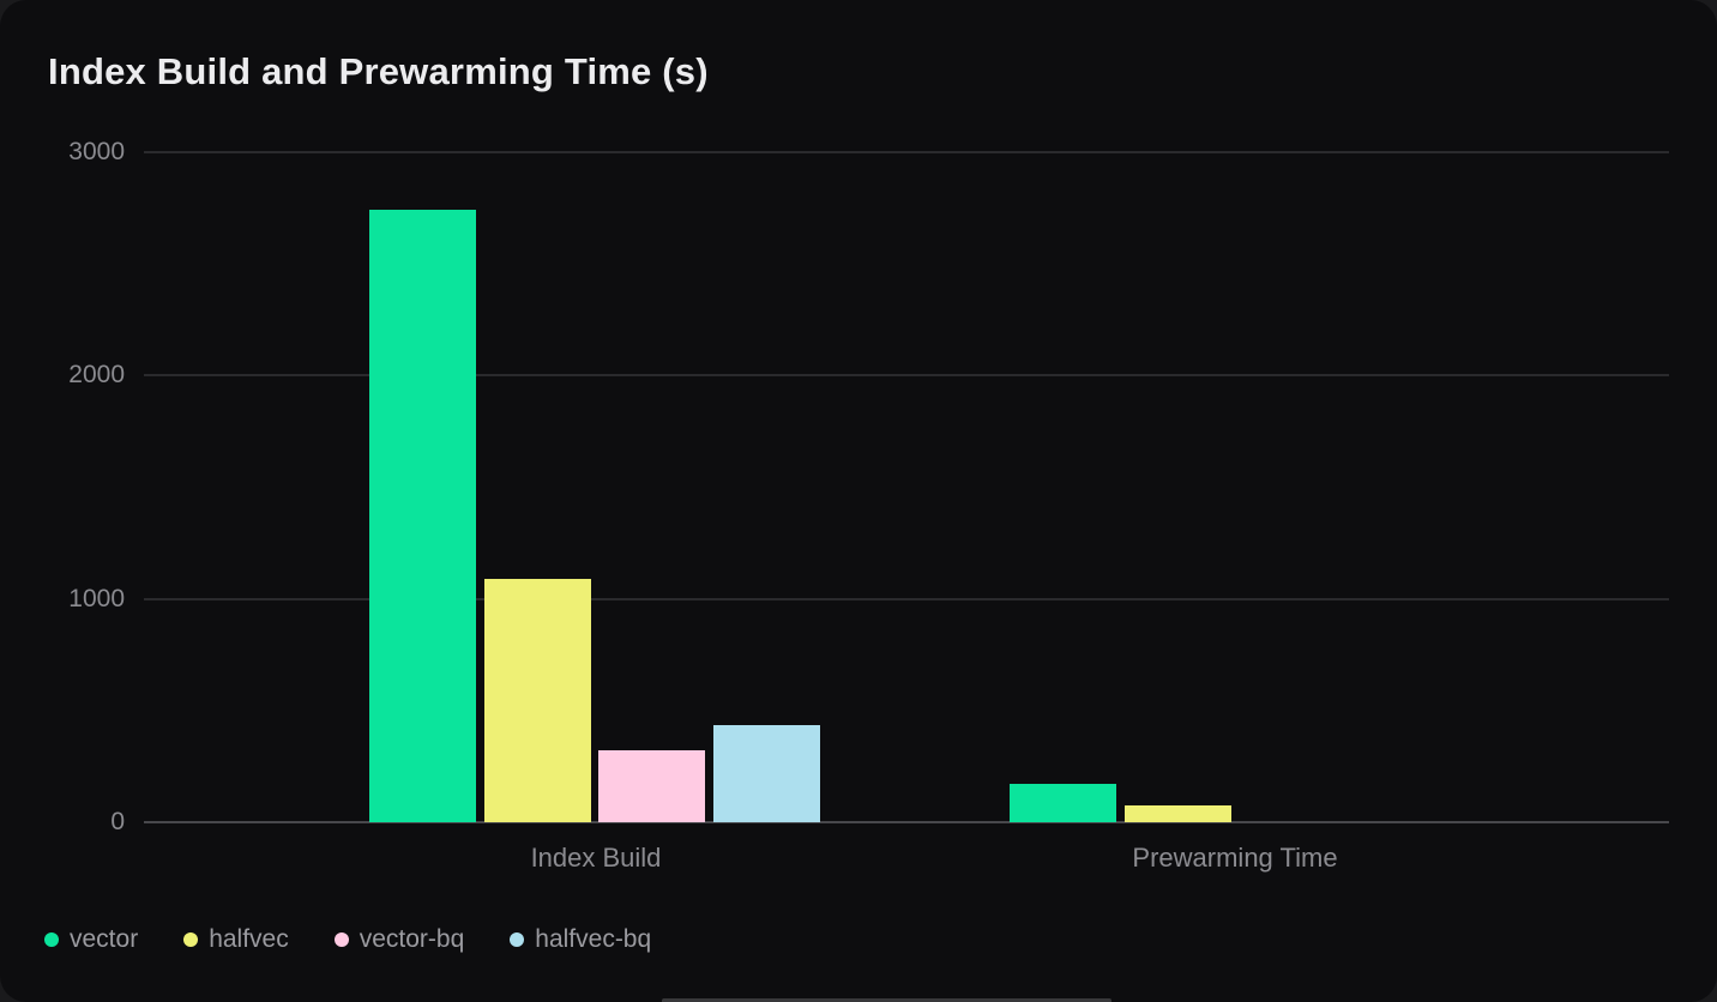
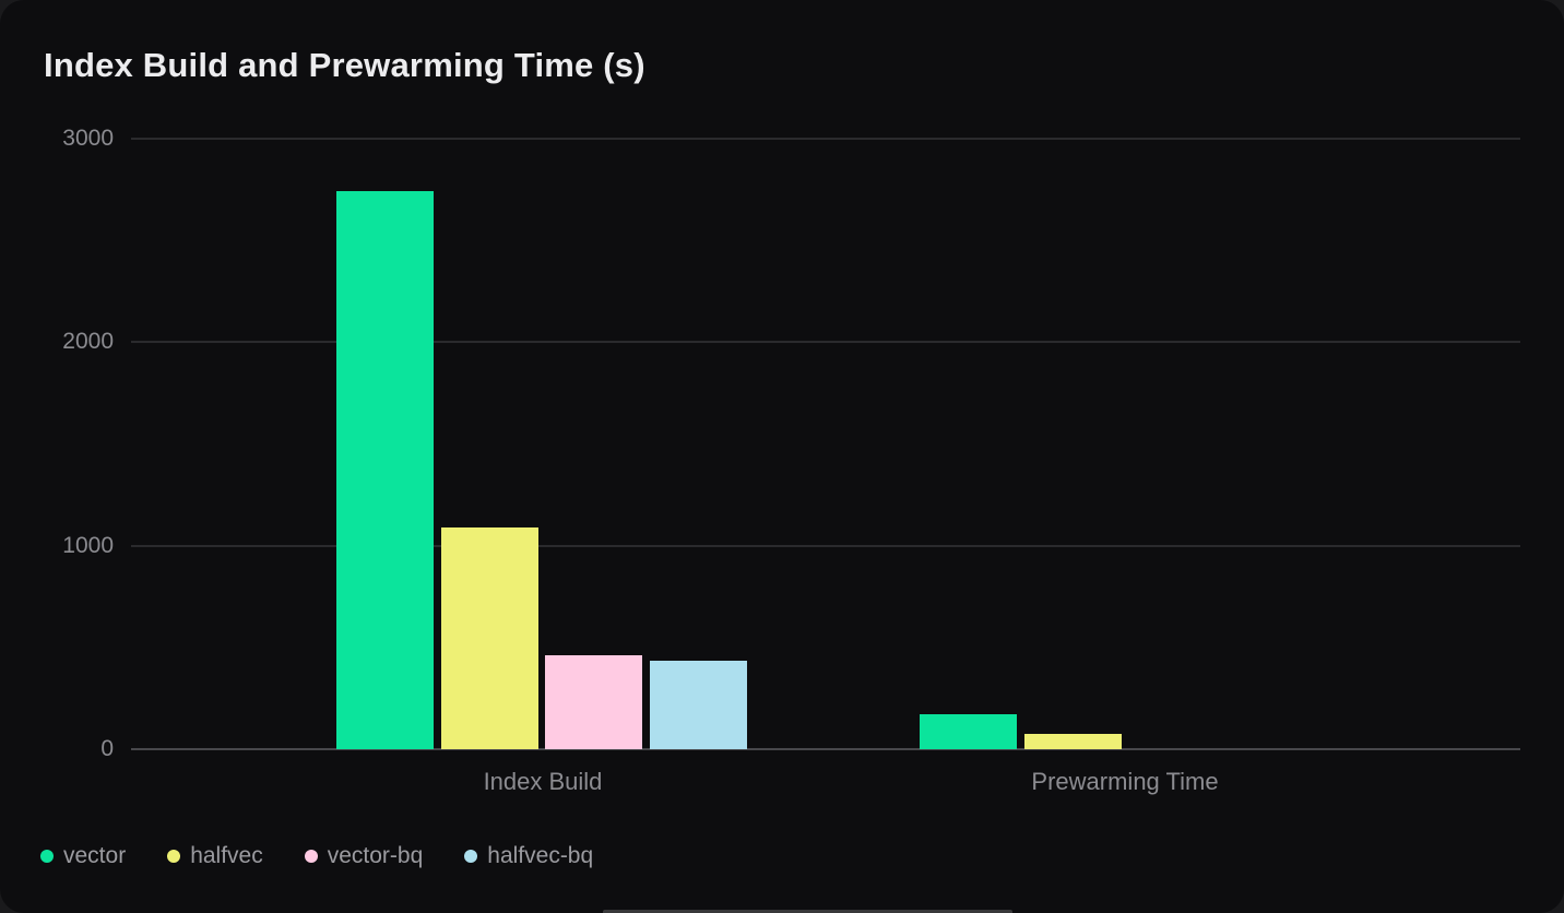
vector-bq/Index Build: 320 -> 460
